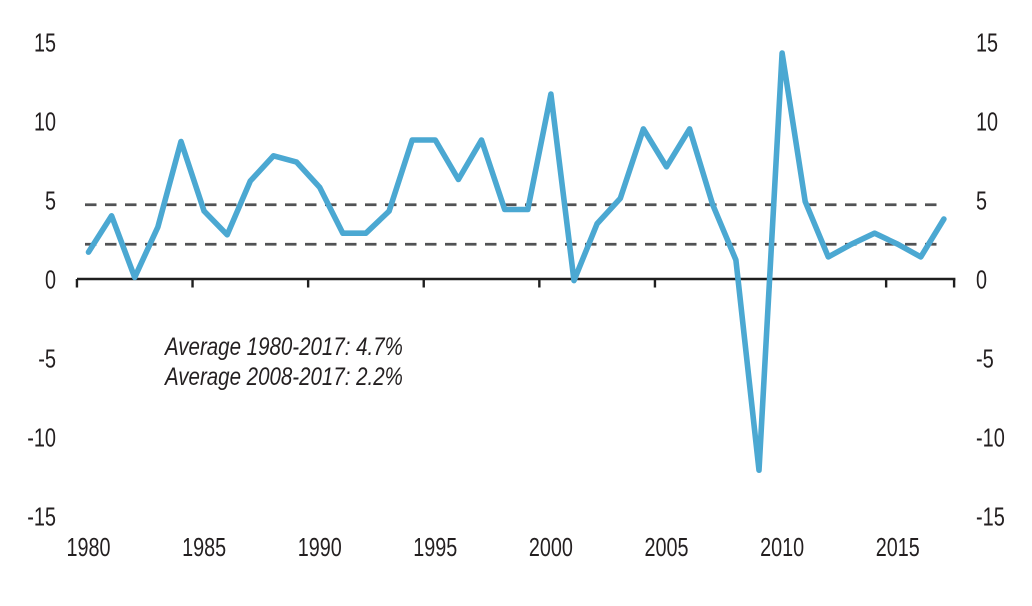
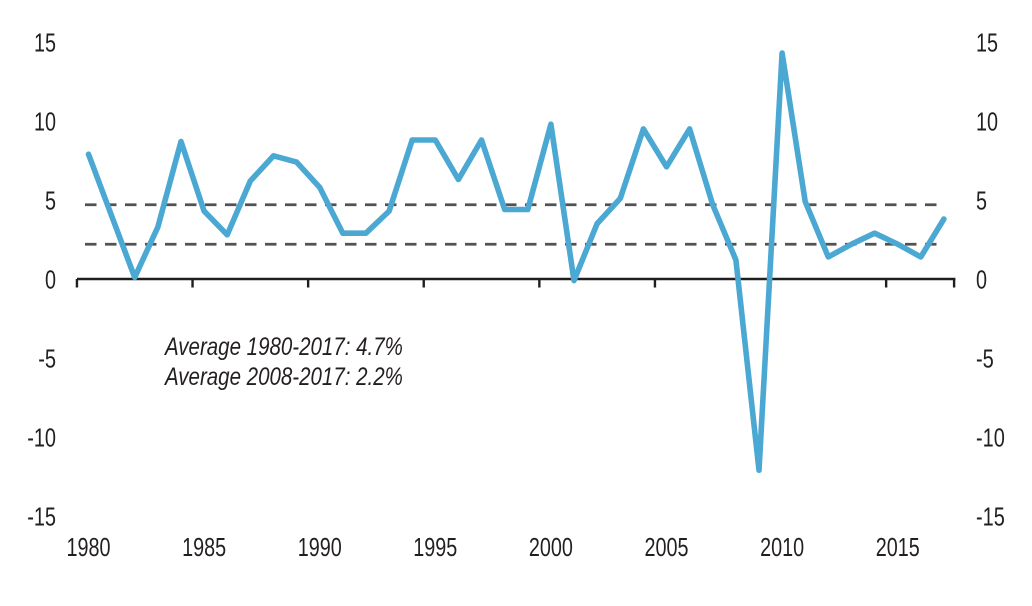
1980: 1.7 -> 7.9
2000: 11.7 -> 9.8
